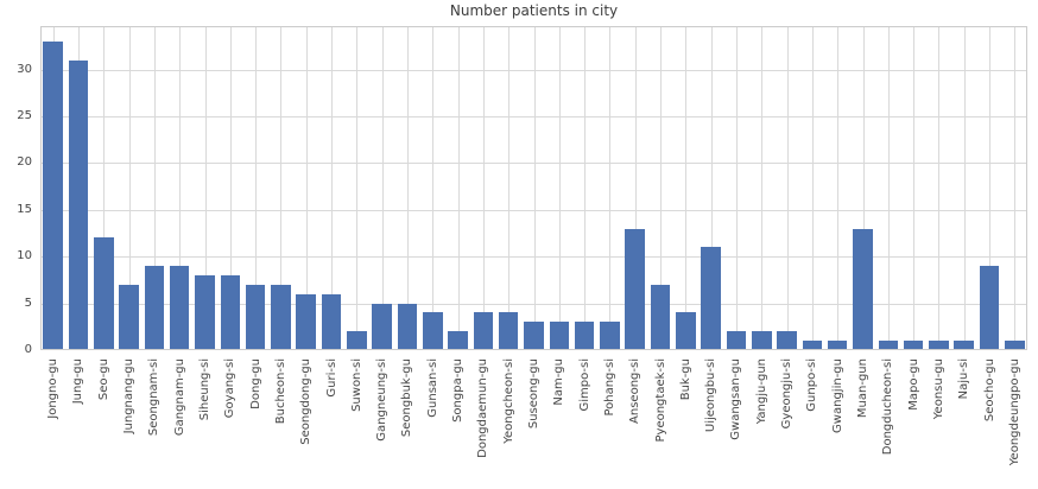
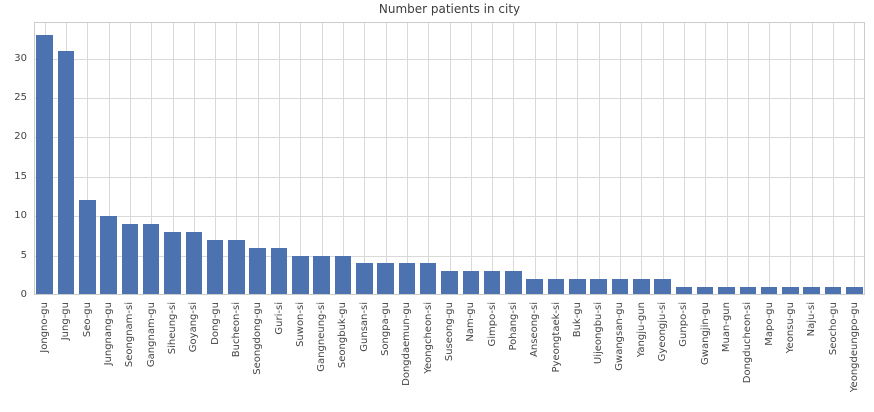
Jungnang-gu: 7 -> 10
Suwon-si: 2 -> 5
Songpa-gu: 2 -> 4
Anseong-si: 13 -> 2
Pyeongtaek-si: 7 -> 2
Buk-gu: 4 -> 2
Uijeongbu-si: 11 -> 2
Muan-gun: 13 -> 1
Seocho-gu: 9 -> 1
